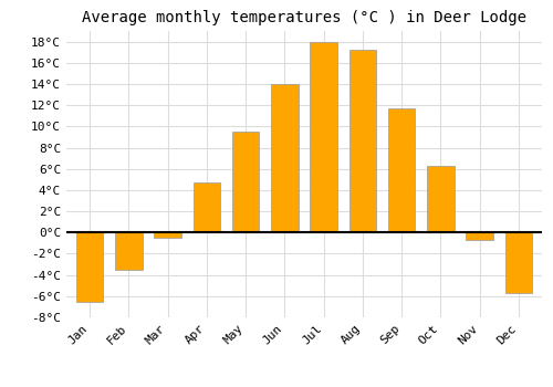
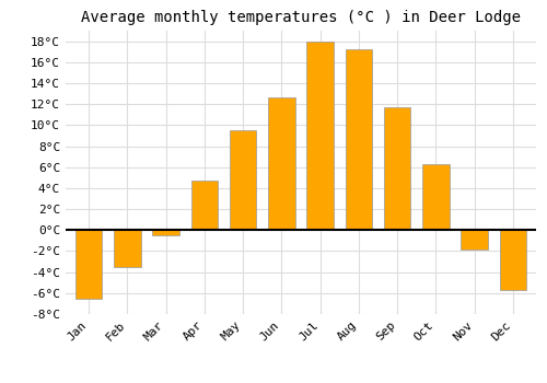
Jun: 14.0°C -> 12.6°C
Nov: -0.7°C -> -1.8°C
